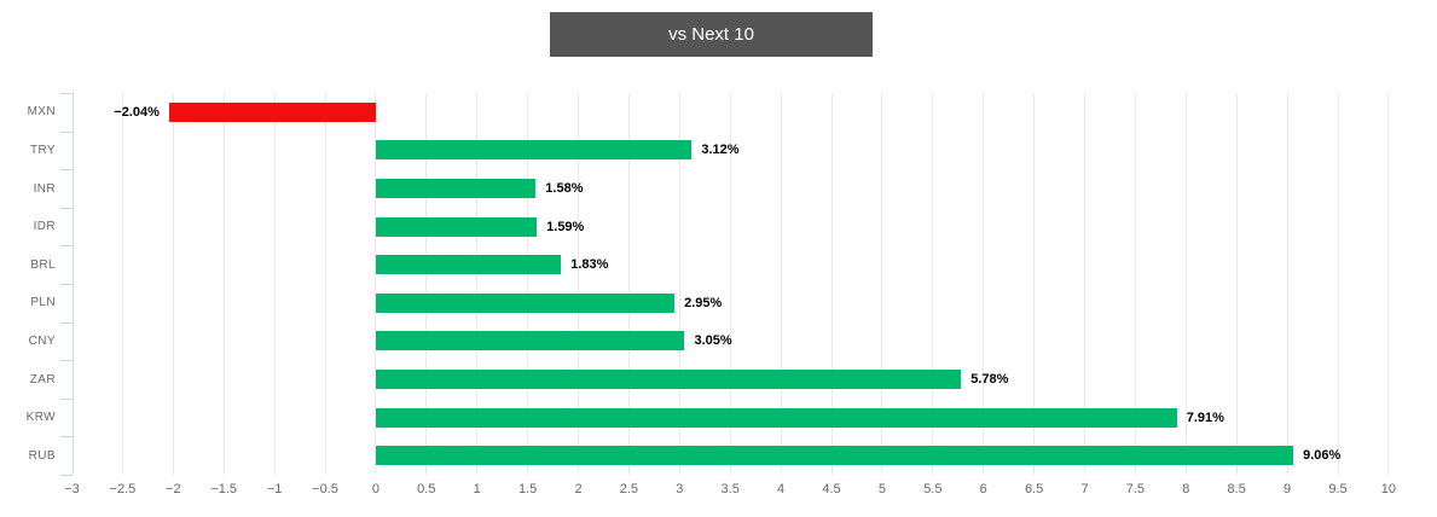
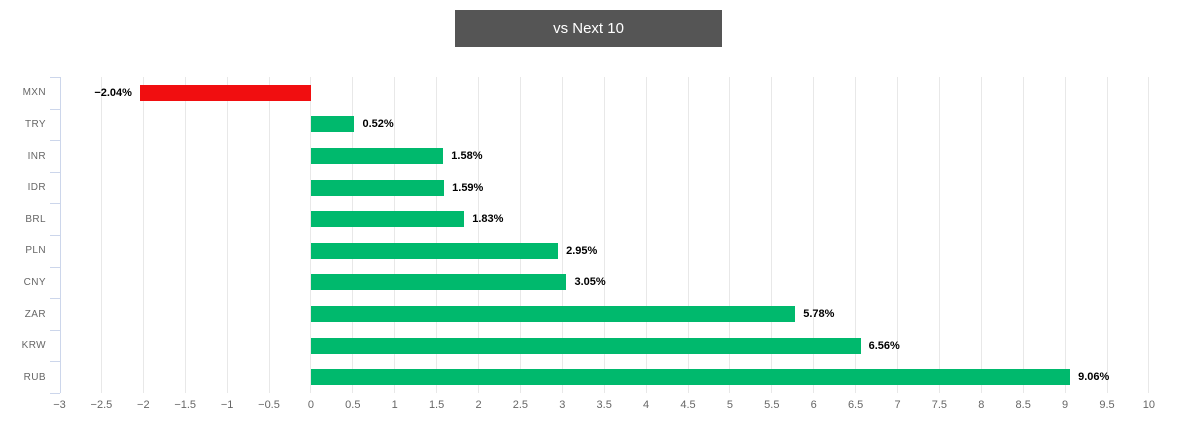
TRY: 3.12% -> 0.52%
KRW: 7.91% -> 6.56%
